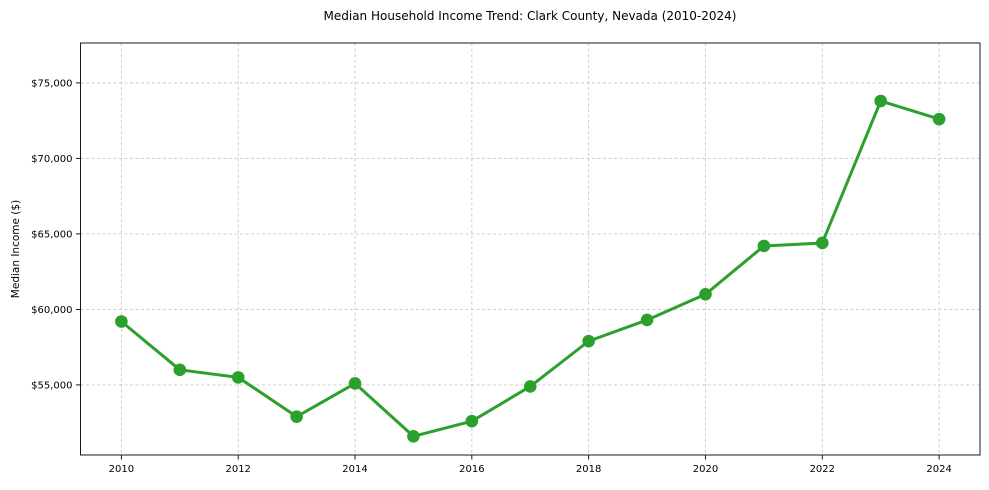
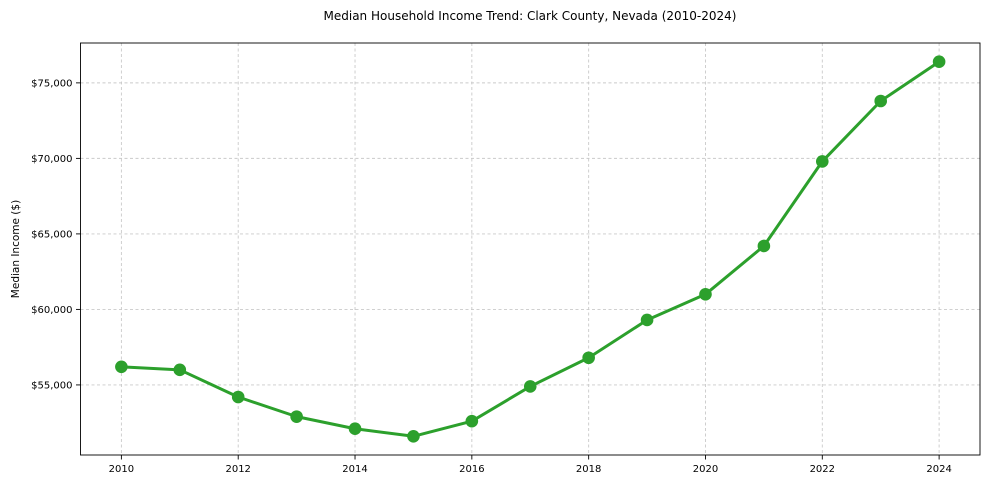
2010: $59200 -> $56200
2012: $55500 -> $54200
2014: $55100 -> $52100
2018: $57900 -> $56800
2022: $64400 -> $69800
2024: $72600 -> $76400
